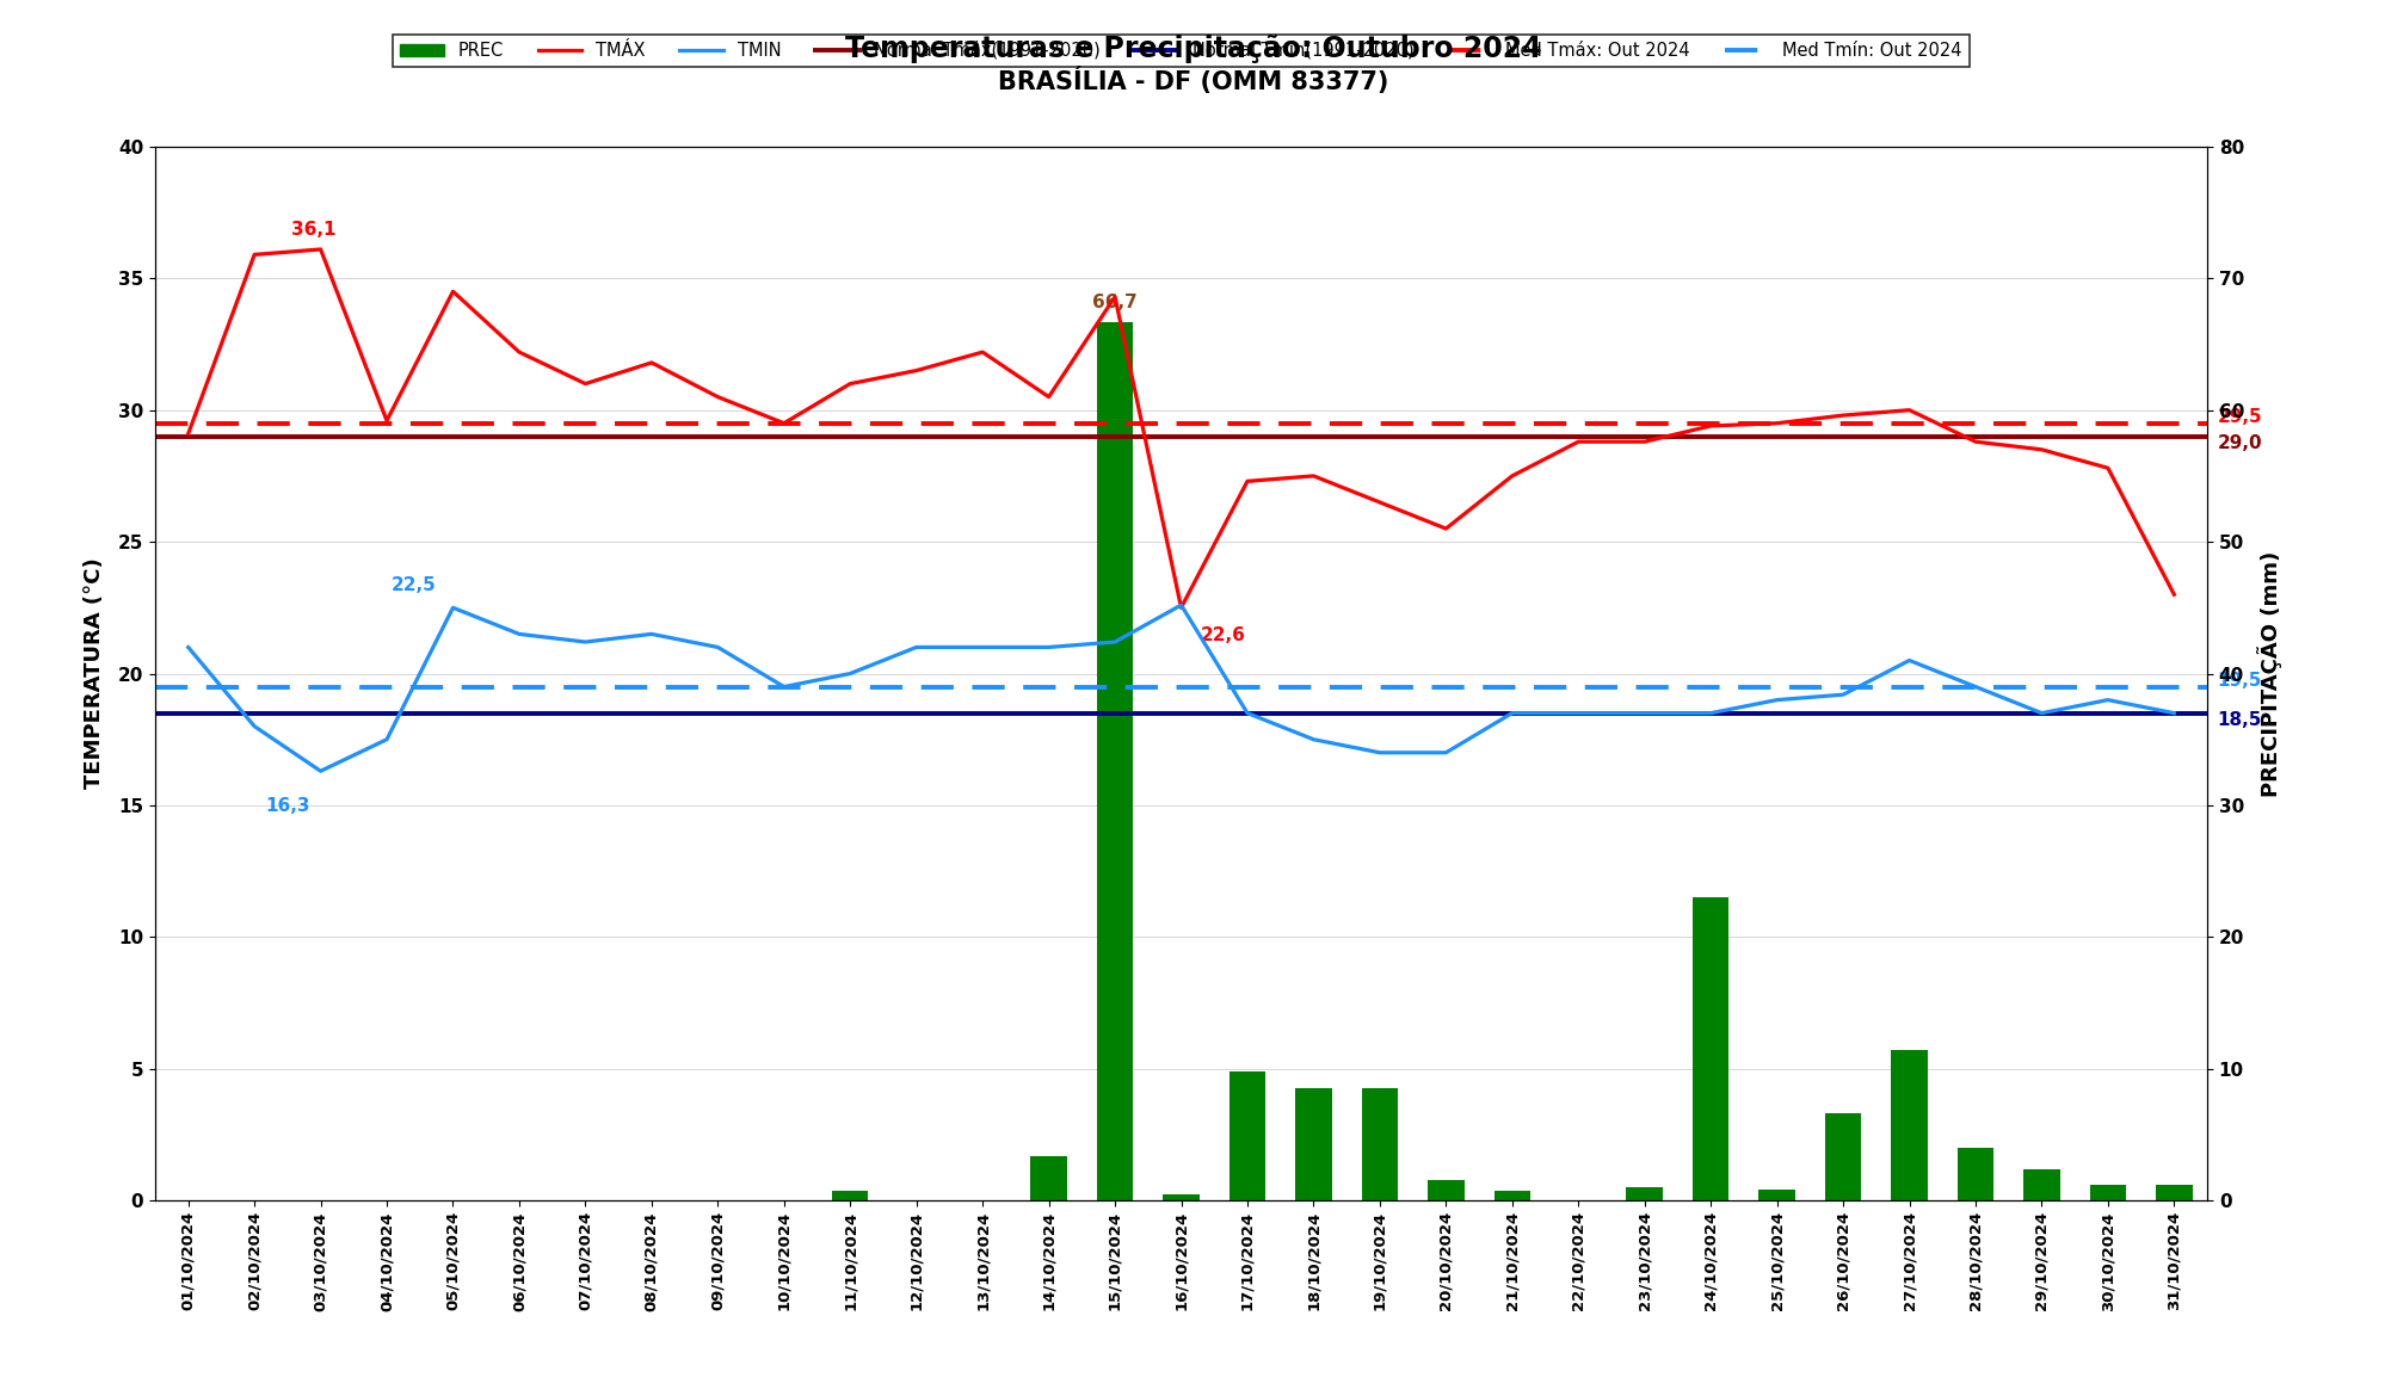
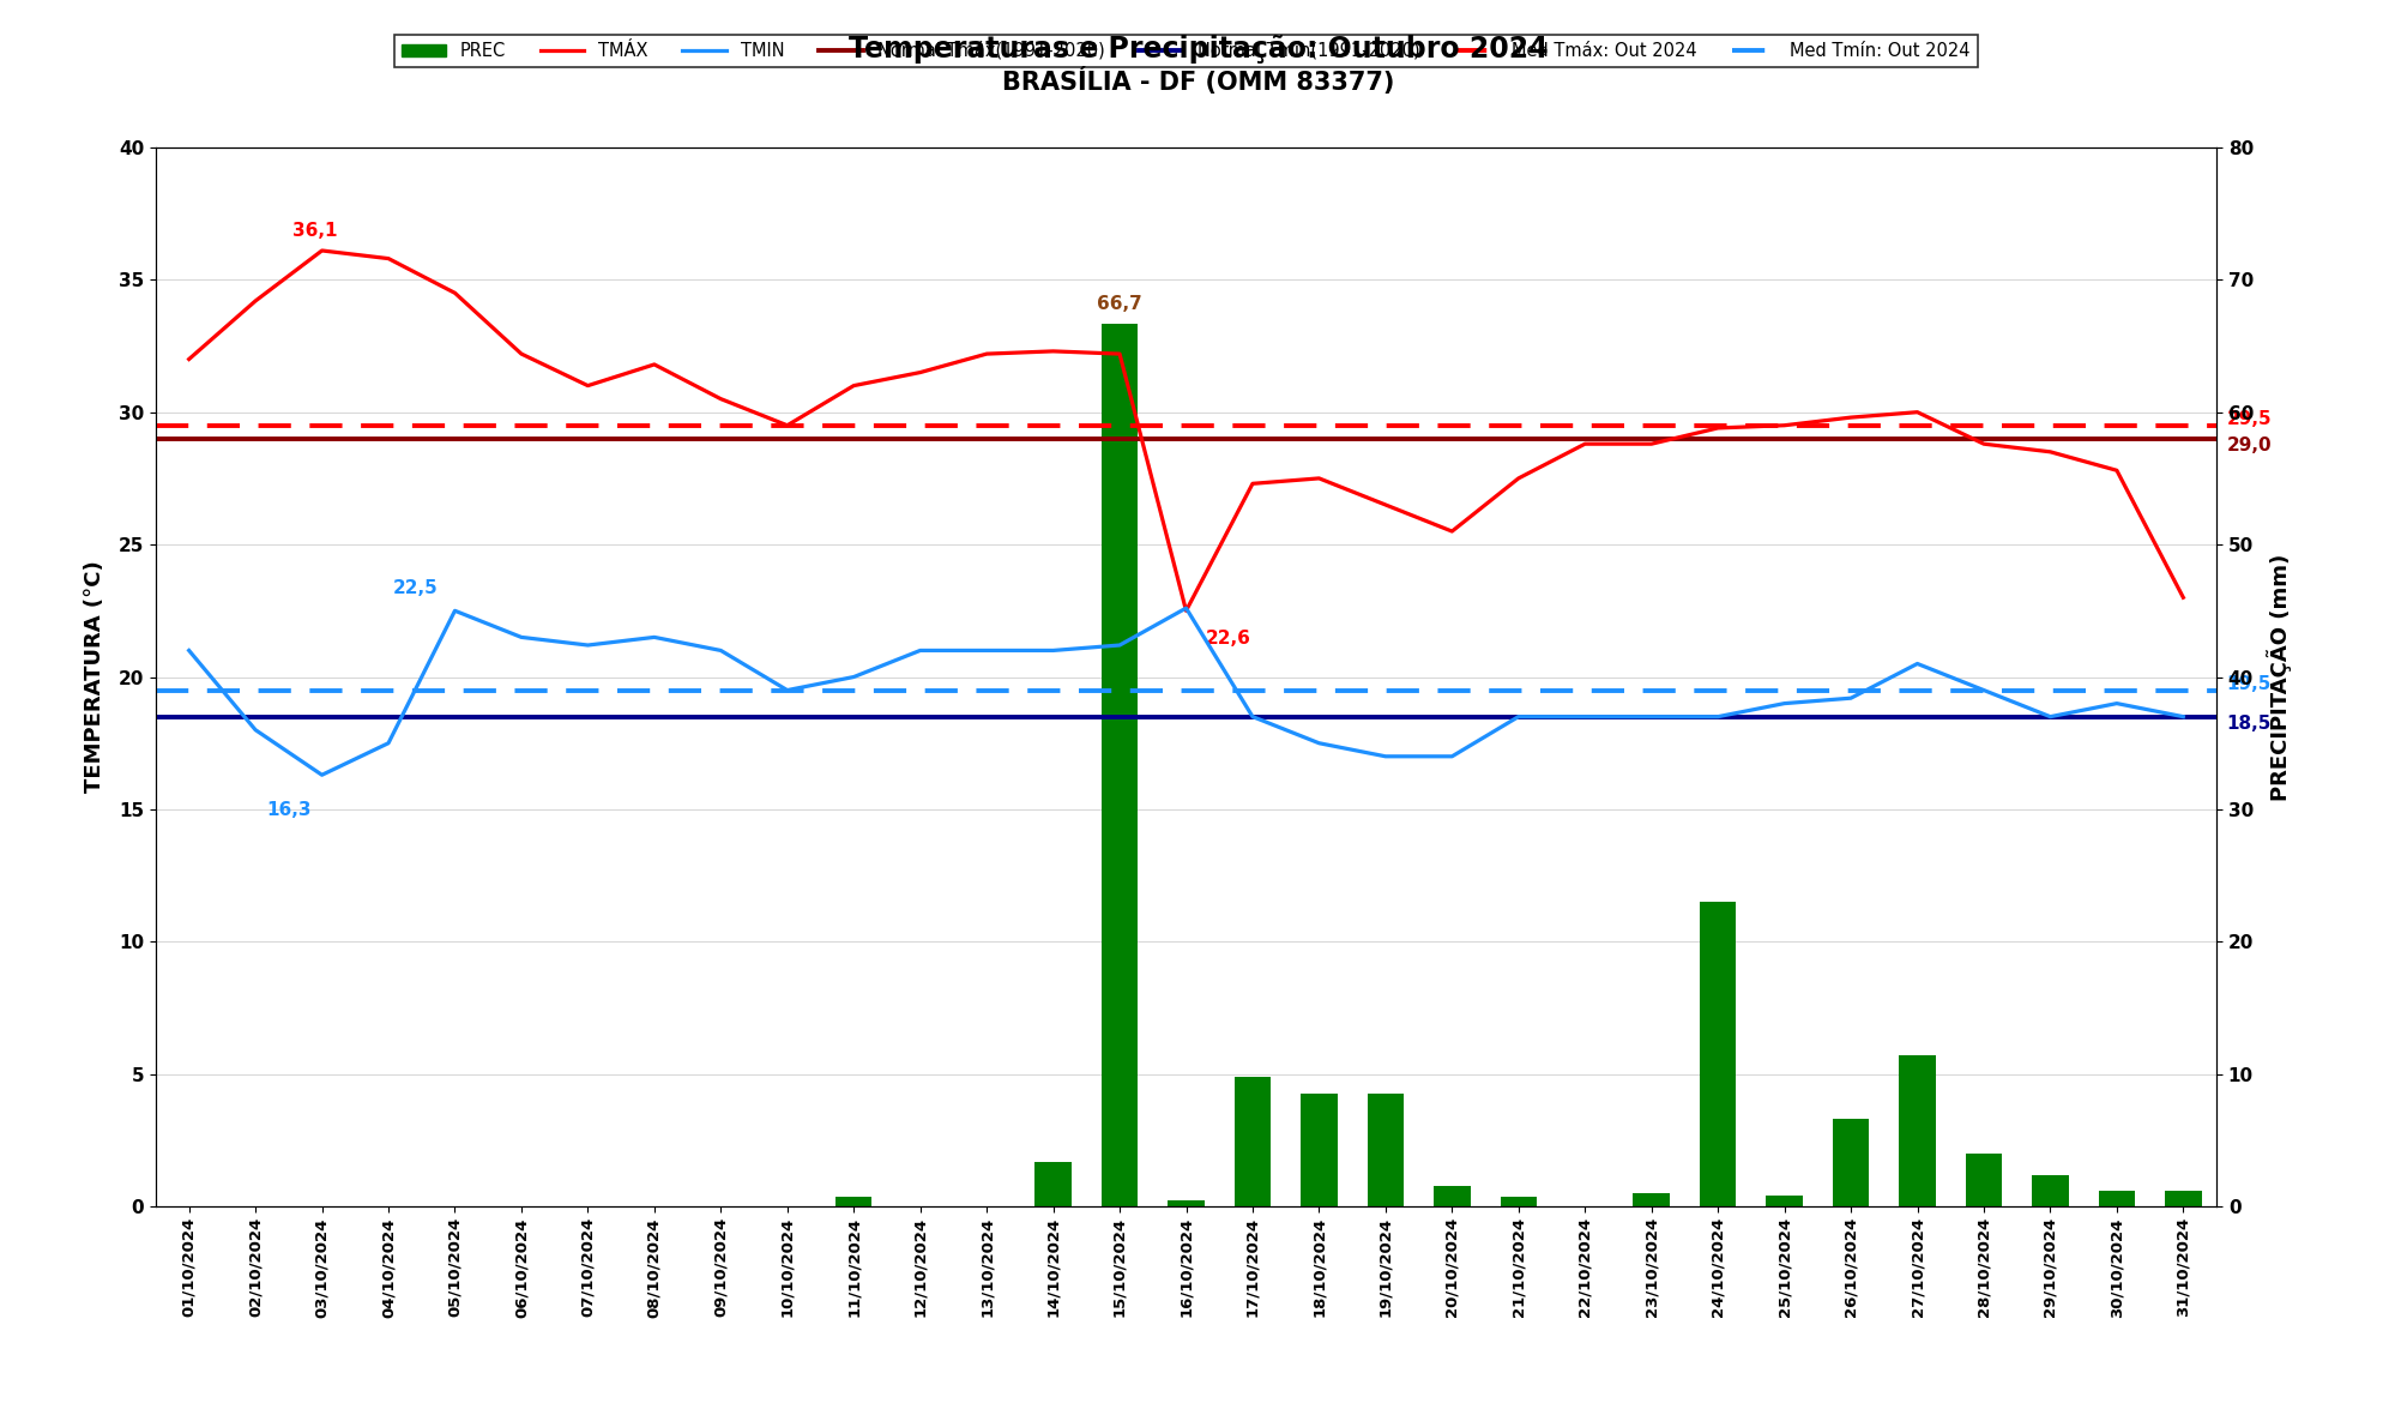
TMÁX/01/10/2024: 29.1 -> 32.0
TMÁX/02/10/2024: 35.9 -> 34.2
TMÁX/04/10/2024: 29.6 -> 35.8
TMÁX/14/10/2024: 30.5 -> 32.3
TMÁX/15/10/2024: 34.3 -> 32.2
